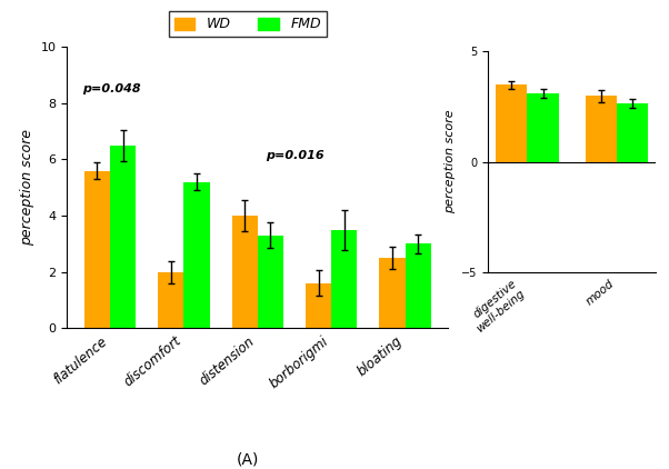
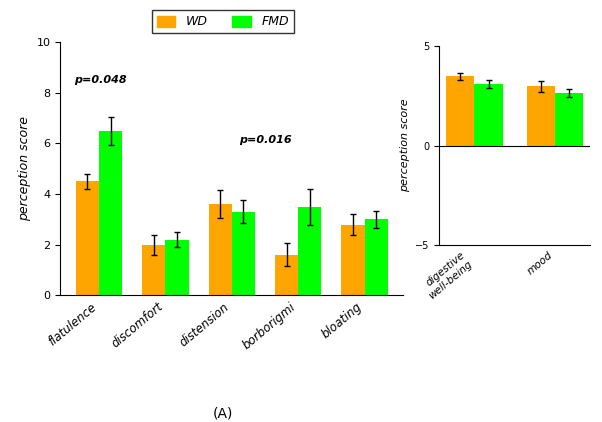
WD/flatulence: 5.6 -> 4.5
FMD/discomfort: 5.2 -> 2.2
WD/distension: 4.0 -> 3.6
WD/bloating: 2.5 -> 2.8
